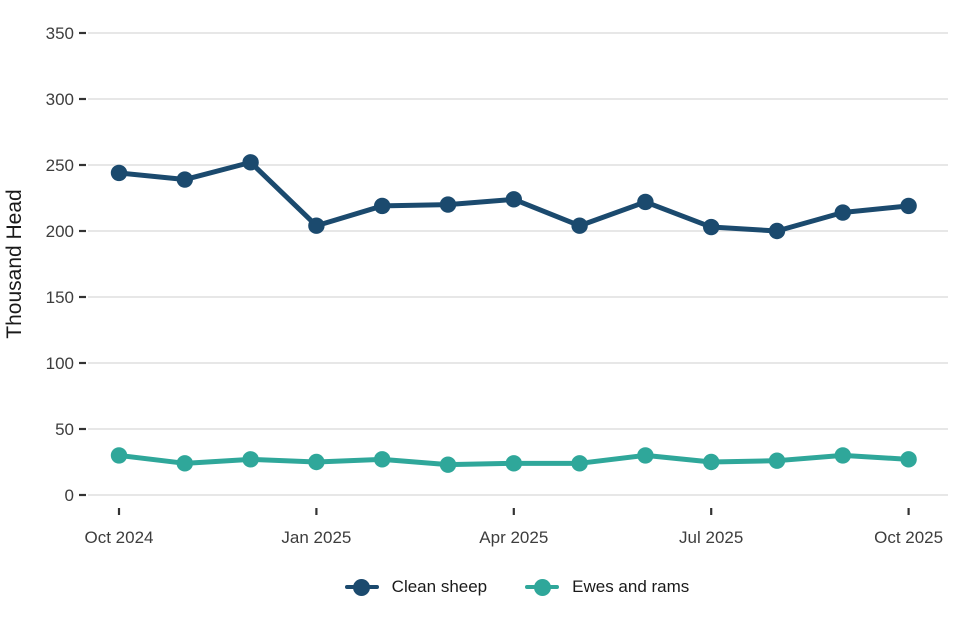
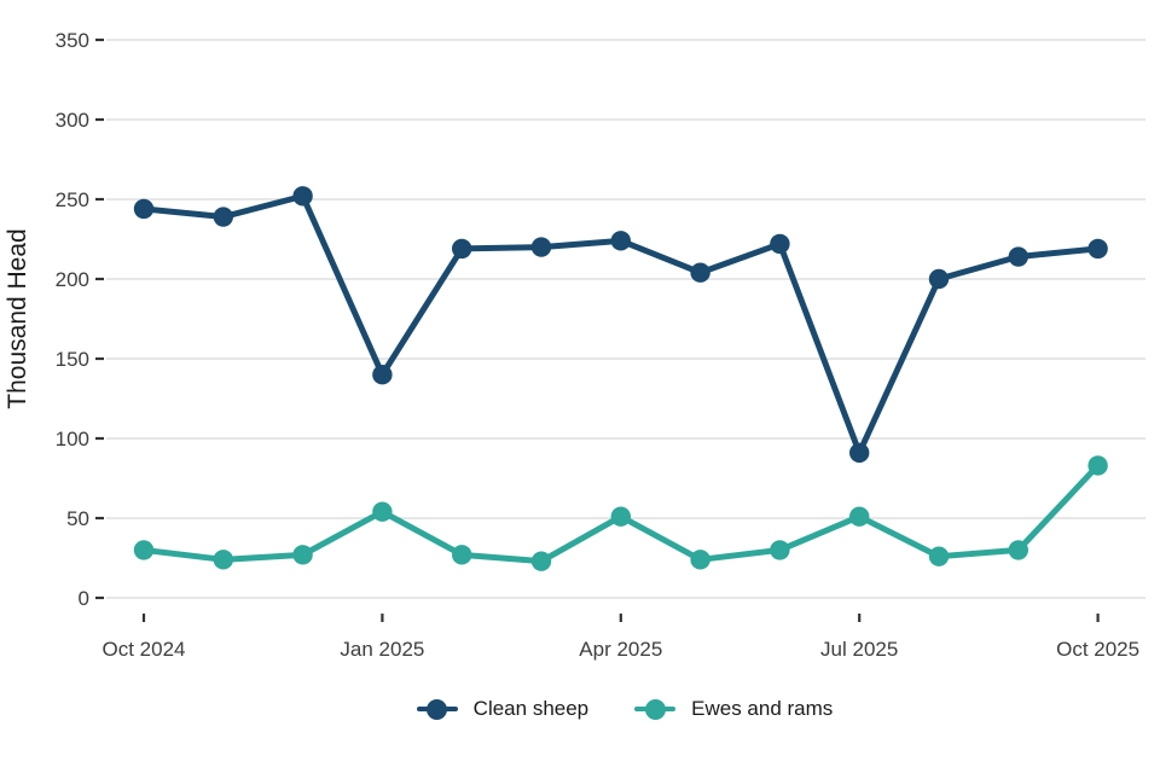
Clean sheep/Jan 2025: 204 -> 140
Ewes and rams/Jan 2025: 25 -> 54
Ewes and rams/Apr 2025: 24 -> 51
Clean sheep/Jul 2025: 203 -> 91
Ewes and rams/Jul 2025: 25 -> 51
Ewes and rams/Oct 2025: 27 -> 83
